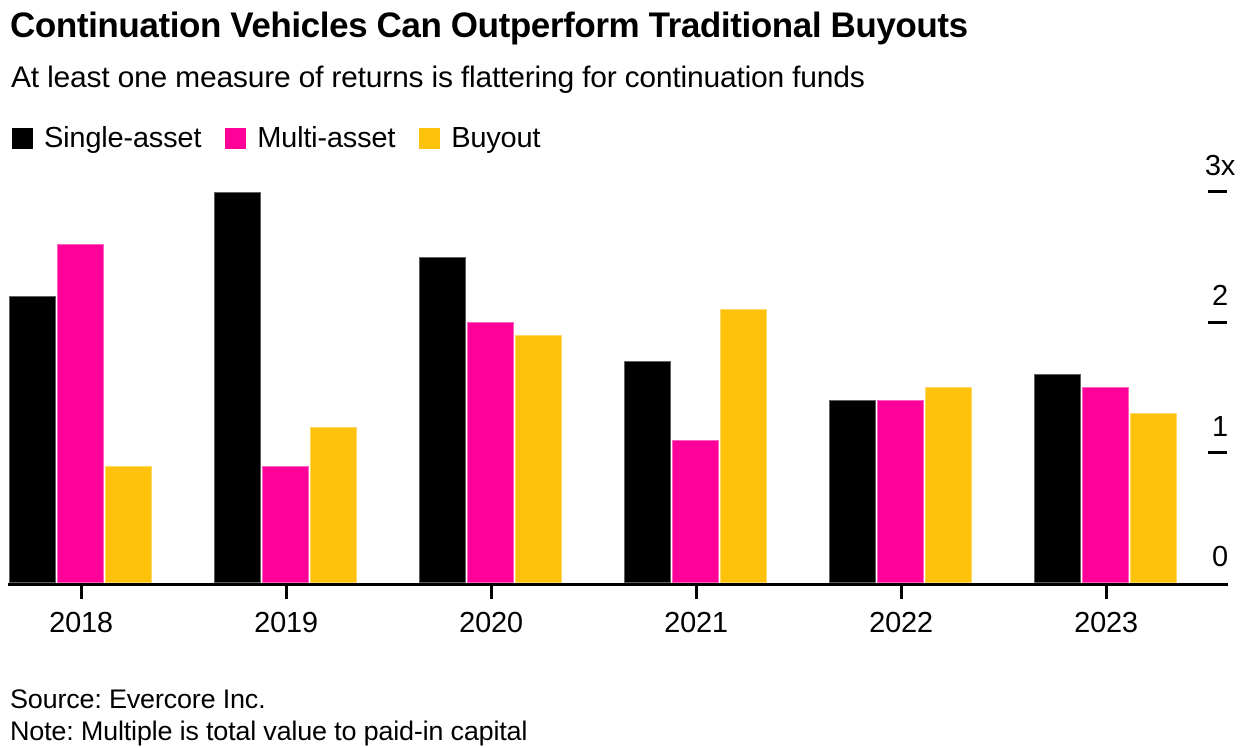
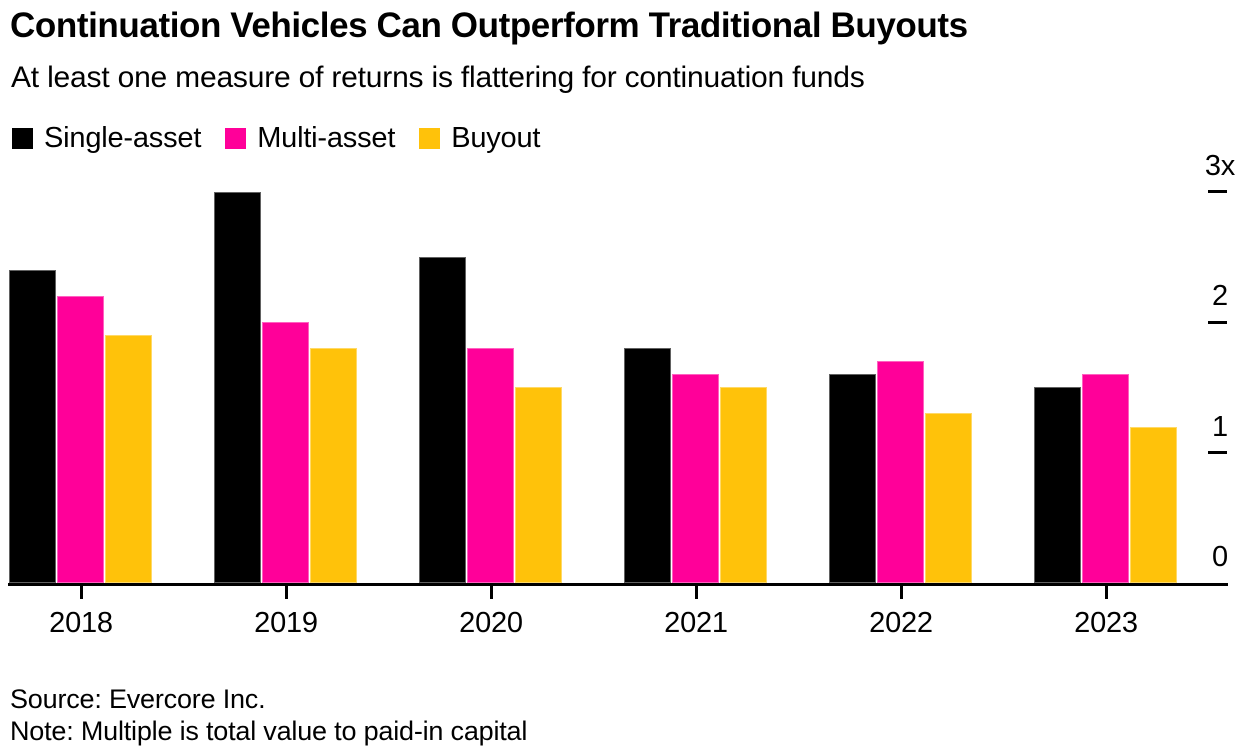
Single-asset/2018: 2.2 -> 2.4
Multi-asset/2018: 2.6 -> 2.2
Buyout/2018: 0.9 -> 1.9
Multi-asset/2019: 0.9 -> 2.0
Buyout/2019: 1.2 -> 1.8
Multi-asset/2020: 2.0 -> 1.8
Buyout/2020: 1.9 -> 1.5
Single-asset/2021: 1.7 -> 1.8
Multi-asset/2021: 1.1 -> 1.6
Buyout/2021: 2.1 -> 1.5
Single-asset/2022: 1.4 -> 1.6
Multi-asset/2022: 1.4 -> 1.7
Buyout/2022: 1.5 -> 1.3
Single-asset/2023: 1.6 -> 1.5
Multi-asset/2023: 1.5 -> 1.6
Buyout/2023: 1.3 -> 1.2
